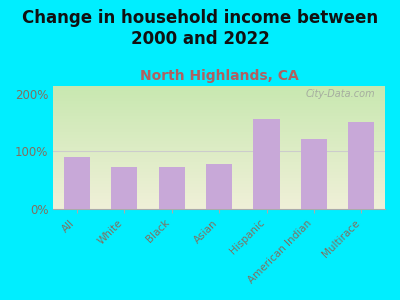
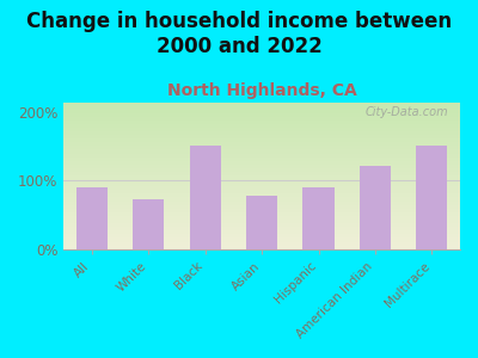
Black: 72% -> 152%
Hispanic: 156% -> 90%
